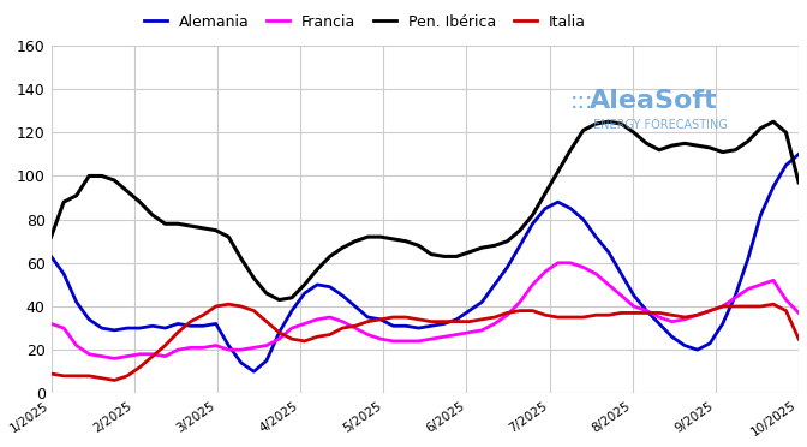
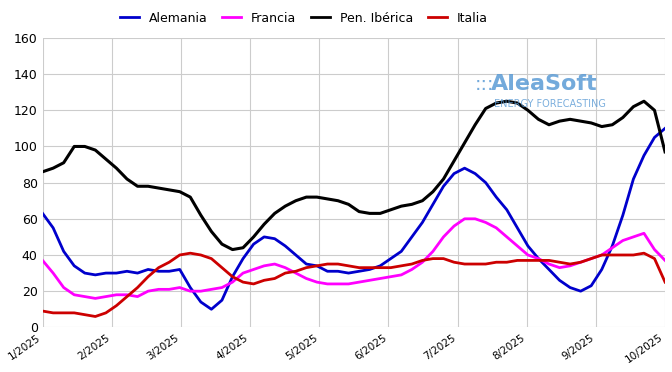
Francia/1/2025: 32 -> 37
Pen. Ibérica/1/2025: 72 -> 86
